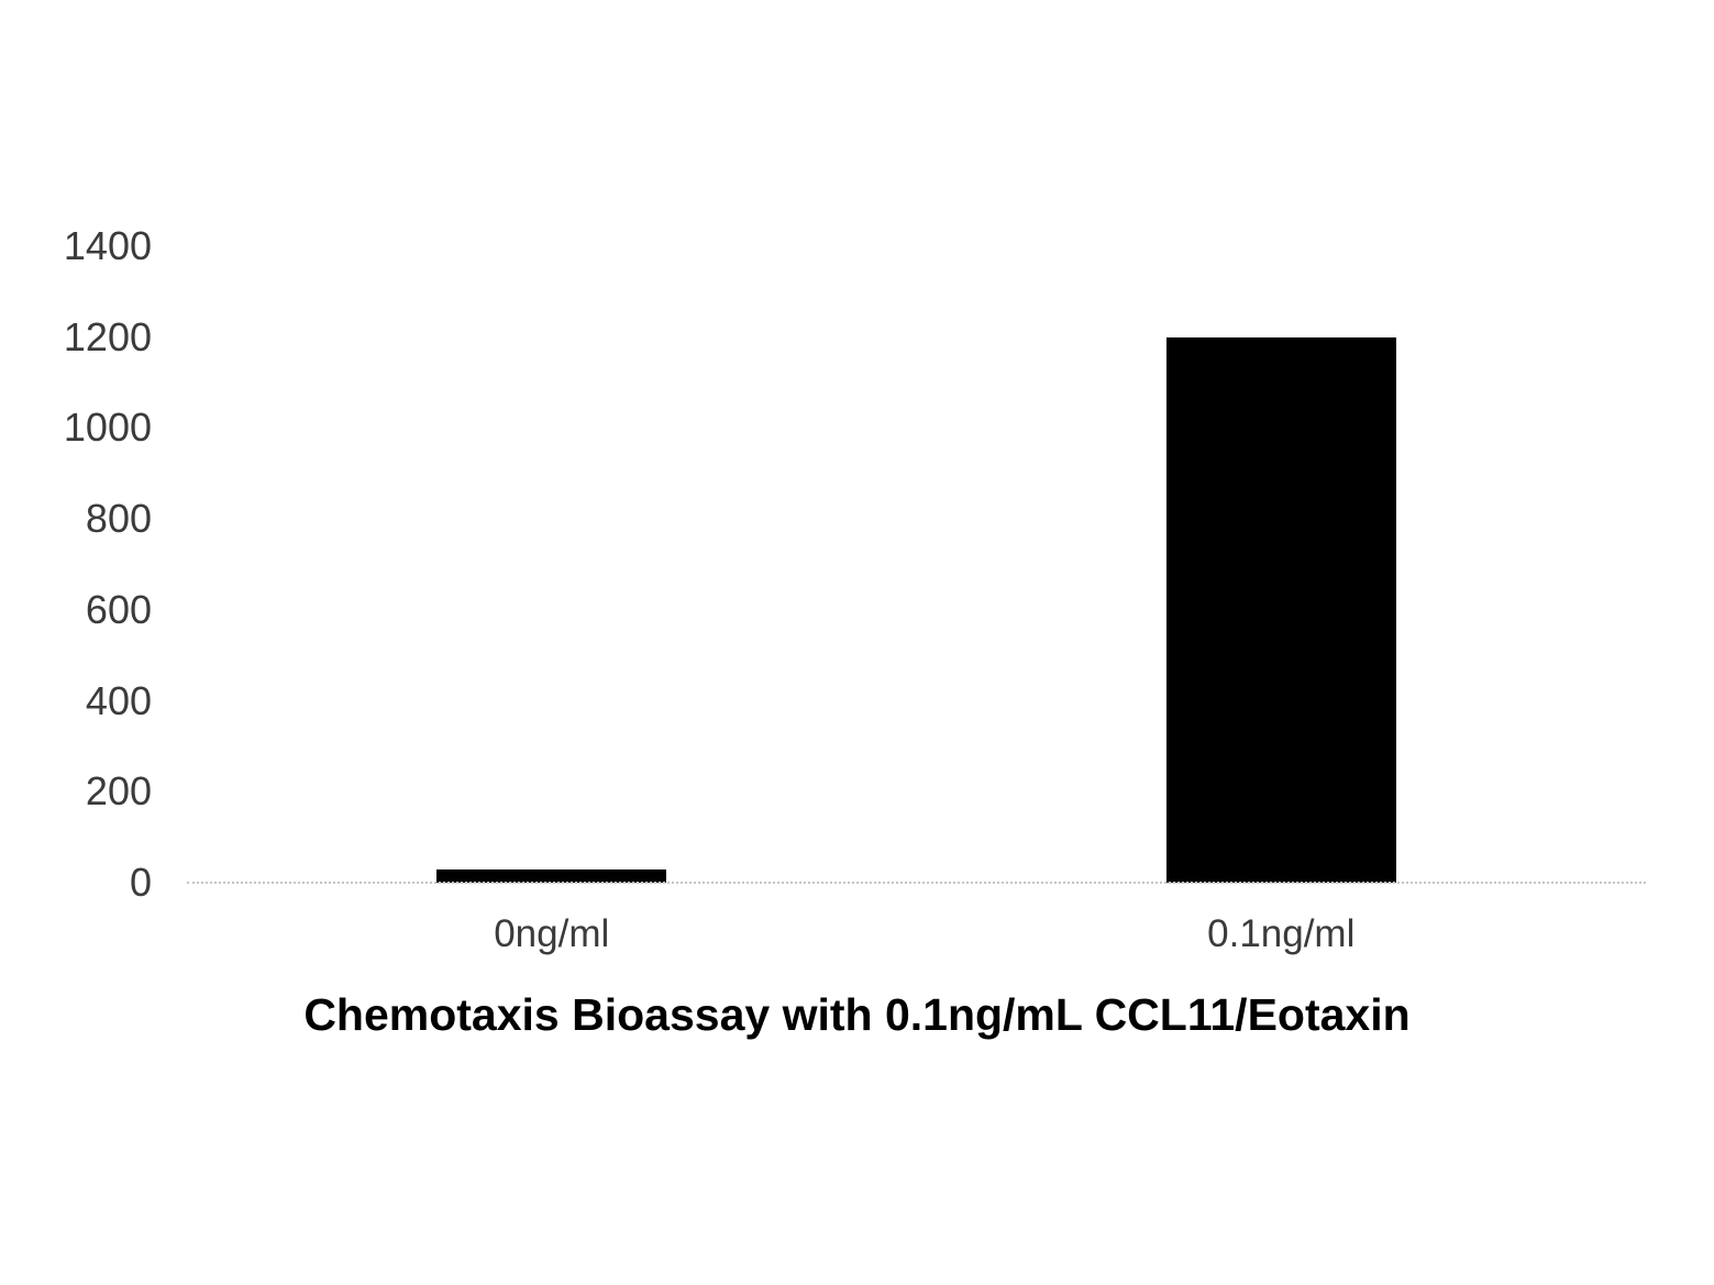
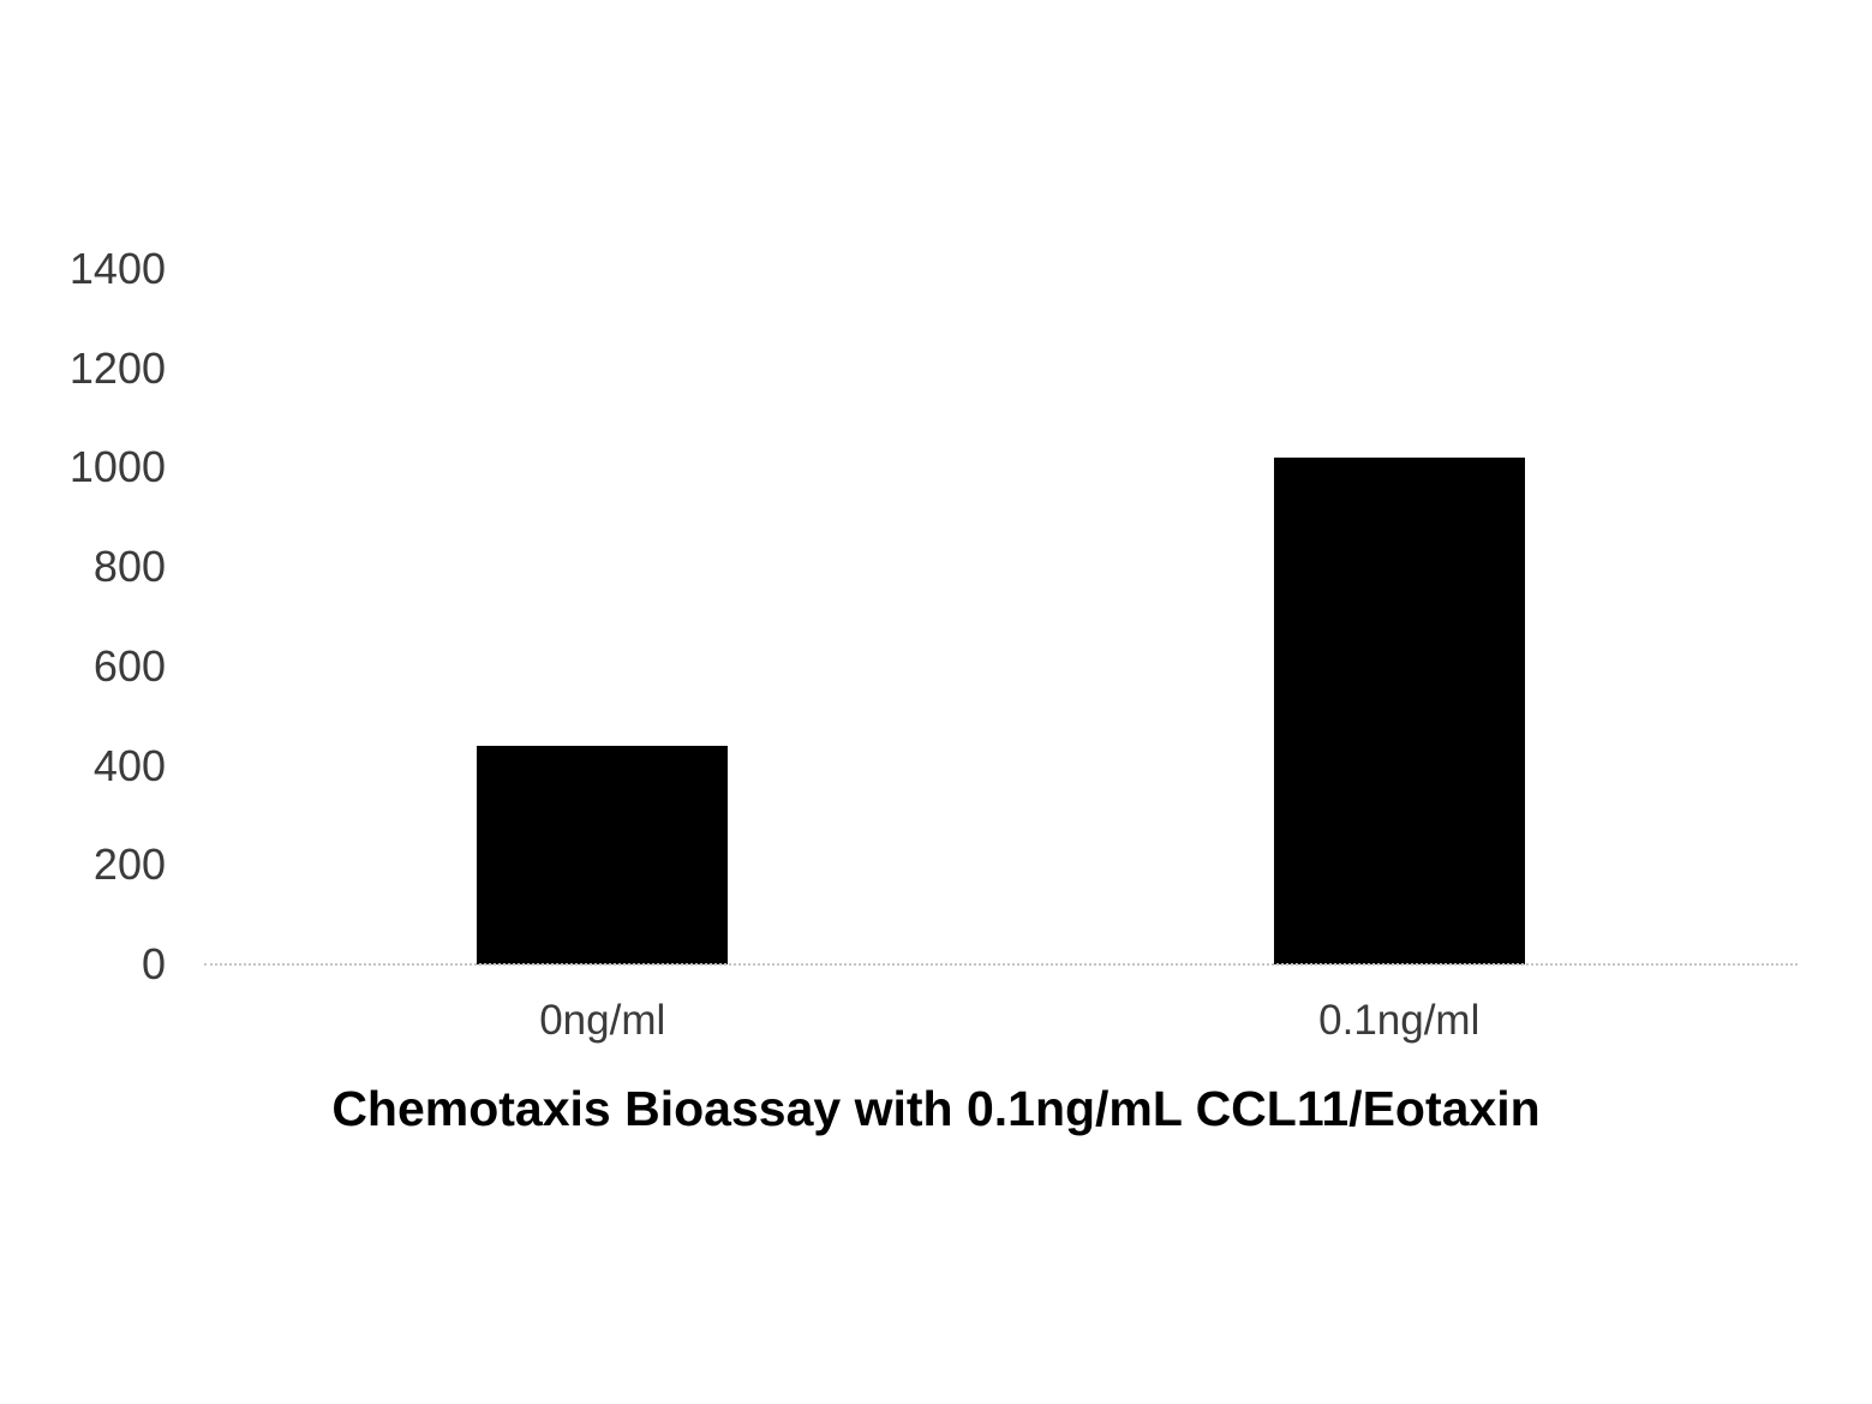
0ng/ml: 30 -> 440
0.1ng/ml: 1200 -> 1020
